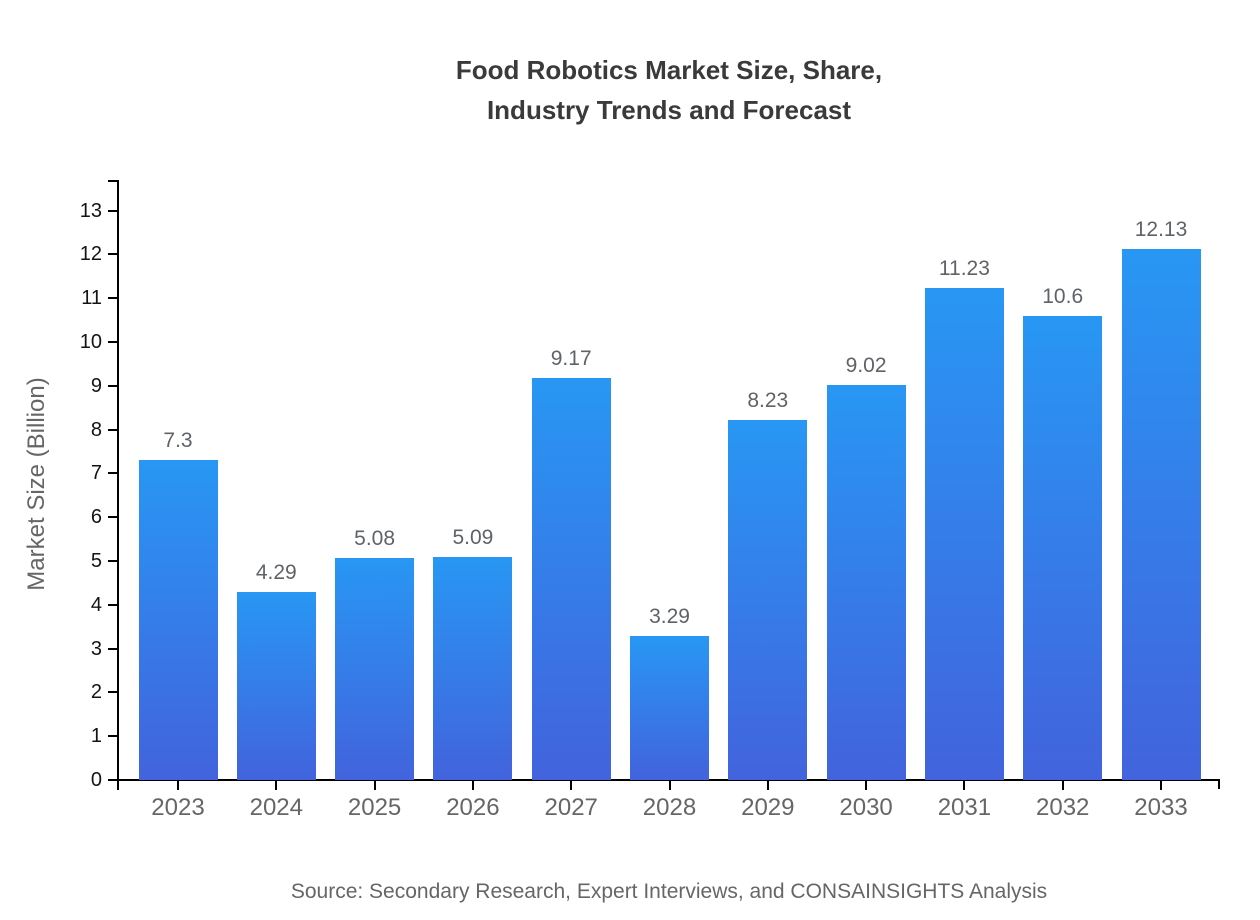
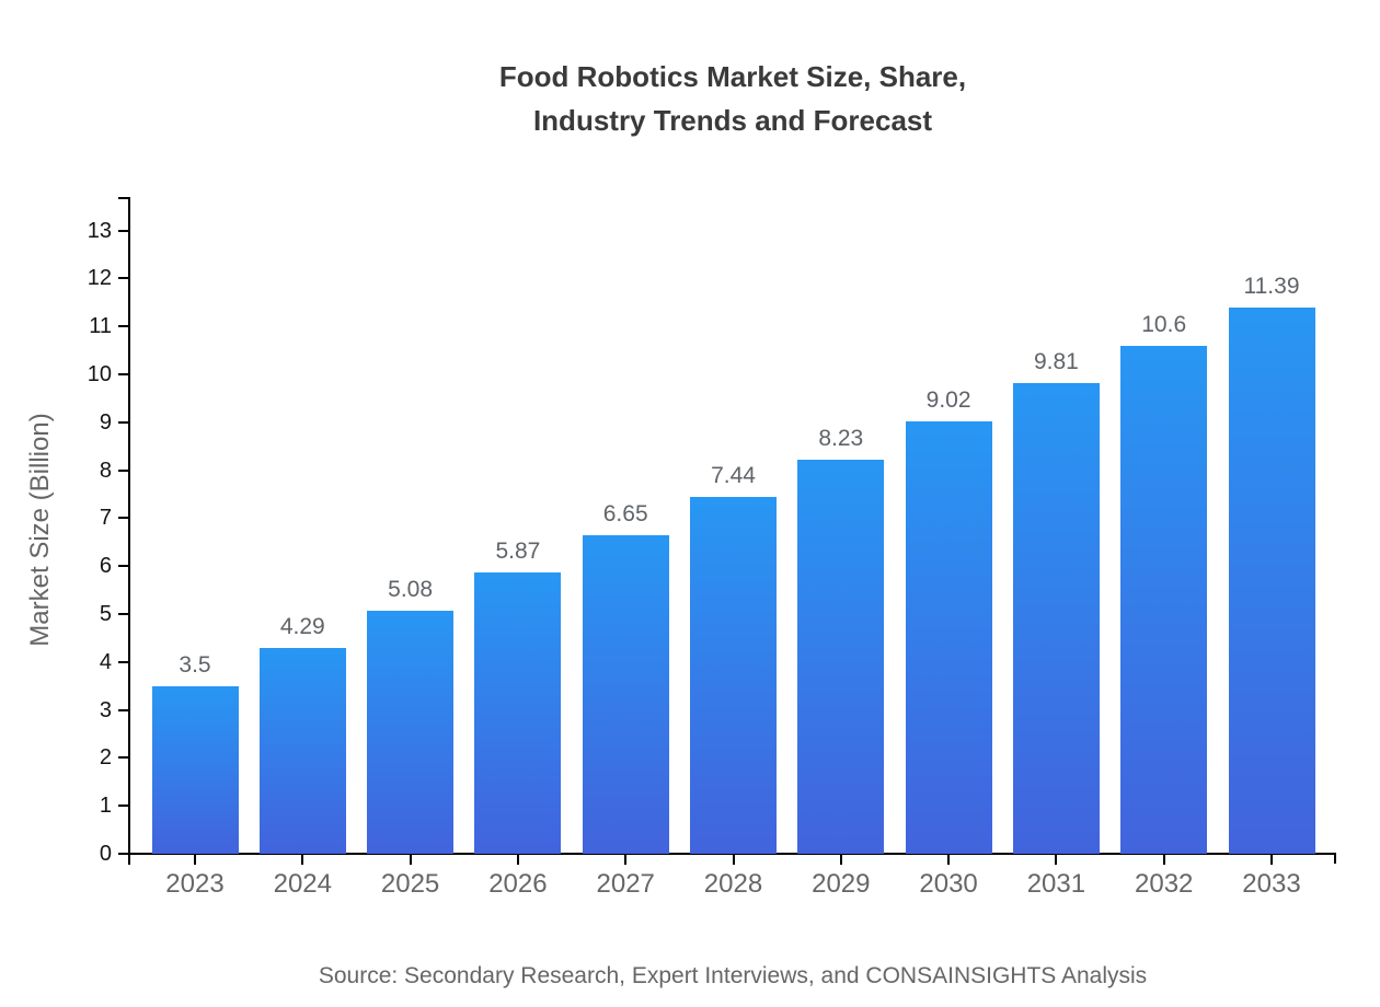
2023: 7.3 -> 3.5
2026: 5.09 -> 5.87
2027: 9.17 -> 6.65
2028: 3.29 -> 7.44
2031: 11.23 -> 9.81
2033: 12.13 -> 11.39
